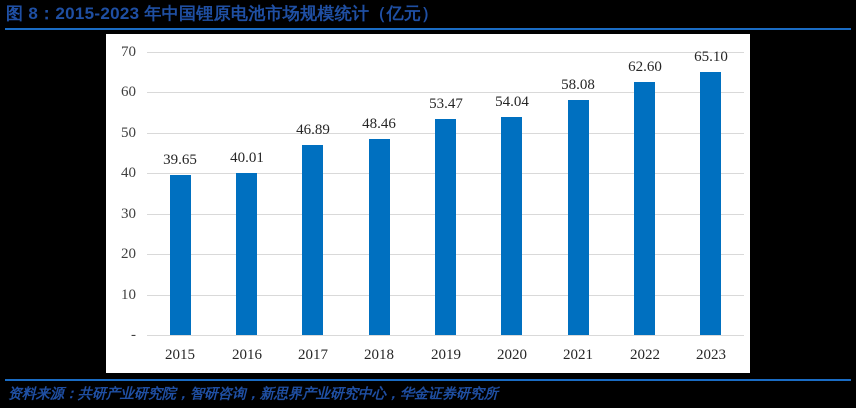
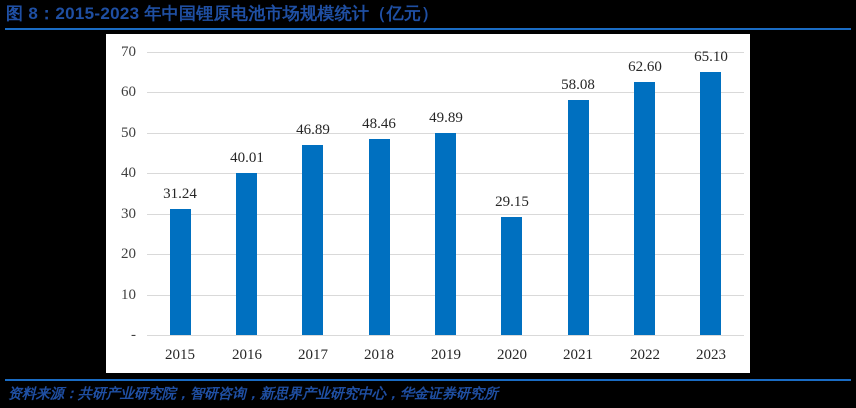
2015: 39.65 -> 31.24
2019: 53.47 -> 49.89
2020: 54.04 -> 29.15
